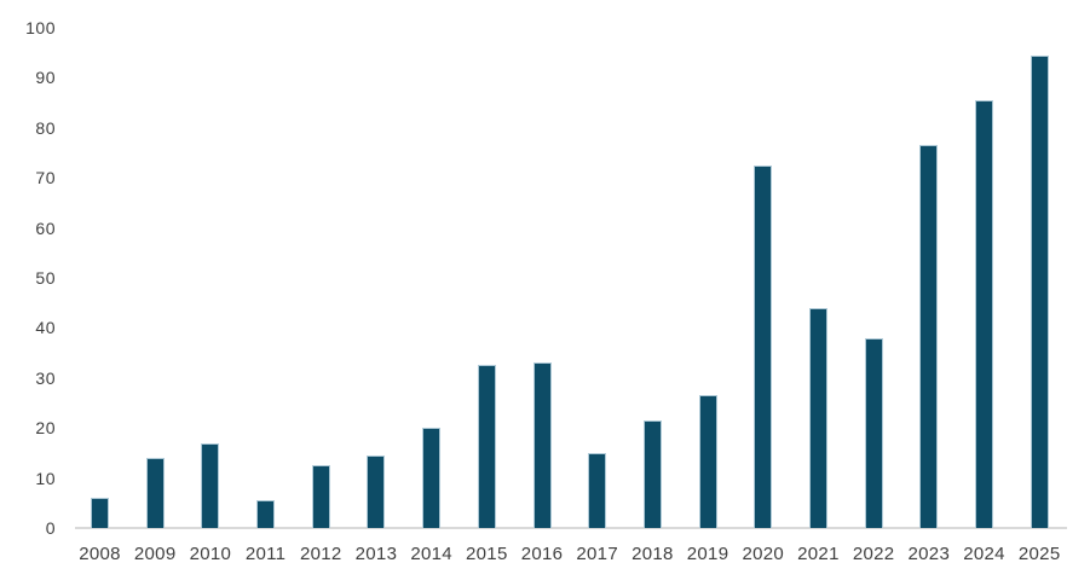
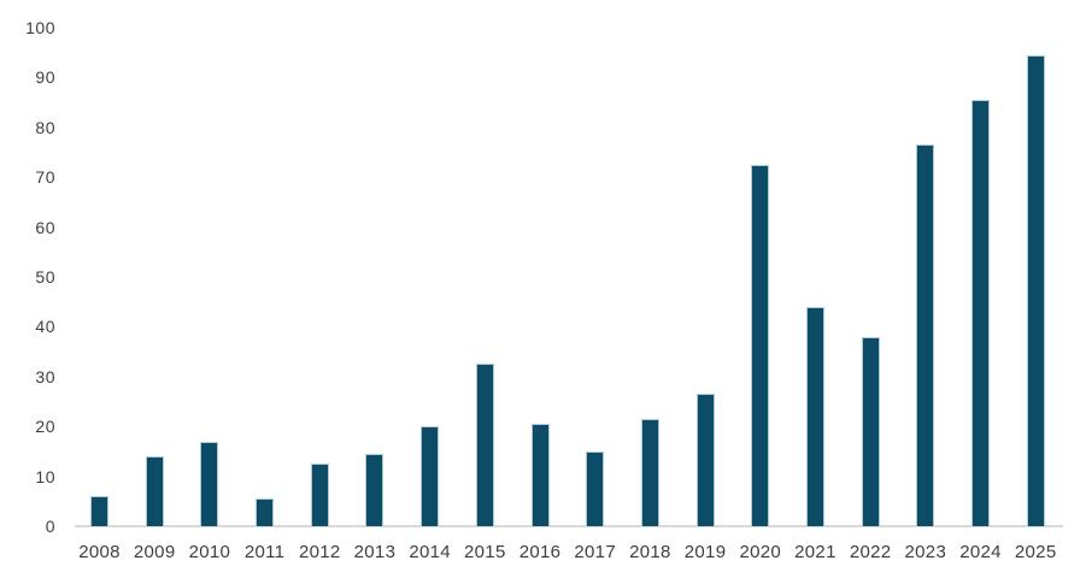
2016: 33 -> 20
